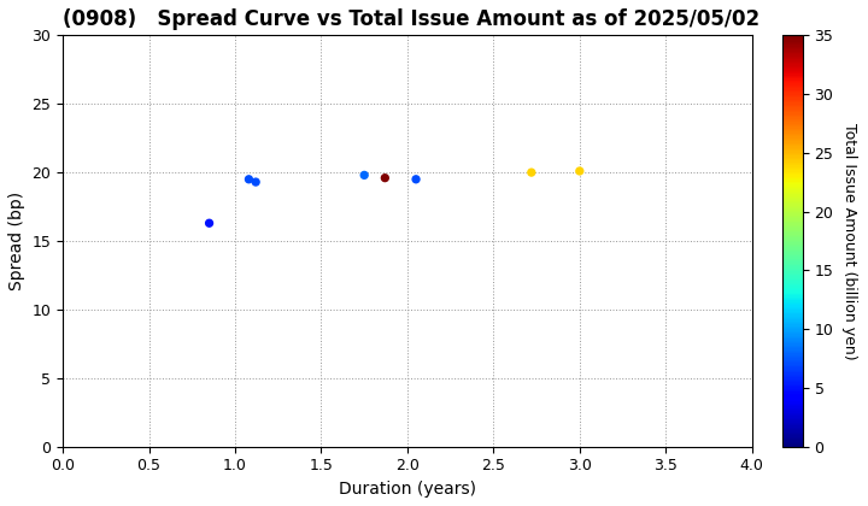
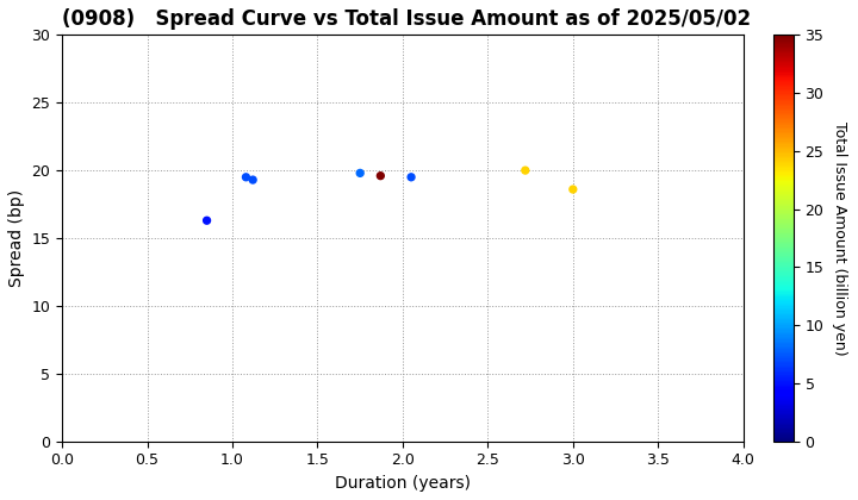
3.0: 20.1 -> 18.6
